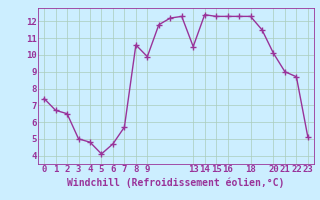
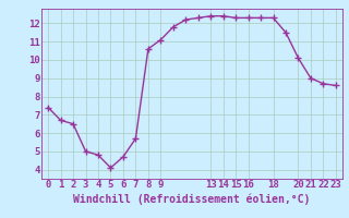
9: 9.9 -> 11.1
13: 10.5 -> 12.4
23: 5.1 -> 8.6
